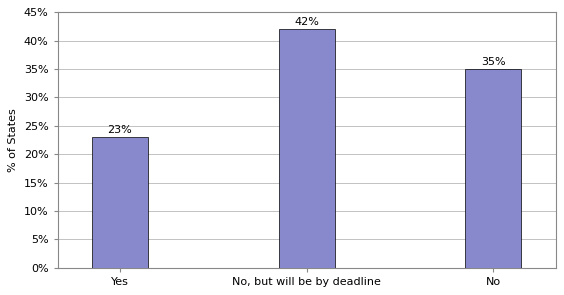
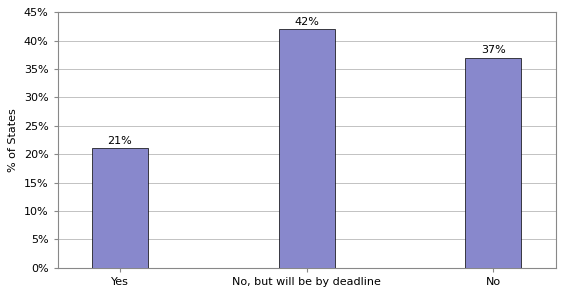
Yes: 23% -> 21%
No: 35% -> 37%
